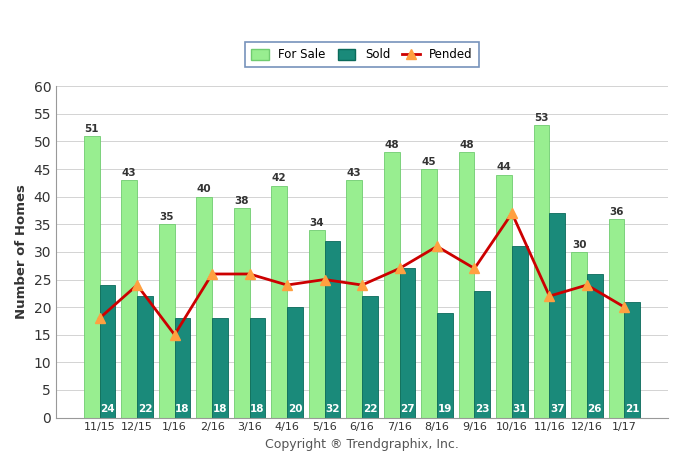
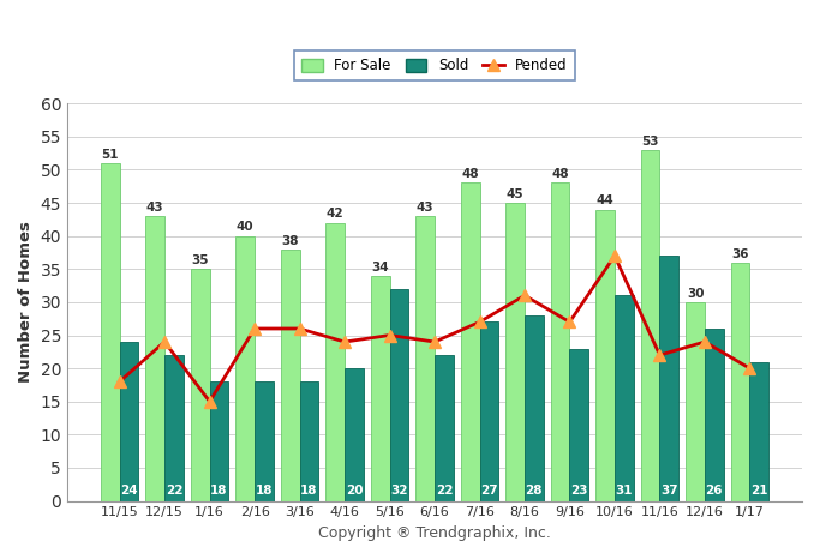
Sold/8/16: 19 -> 28
